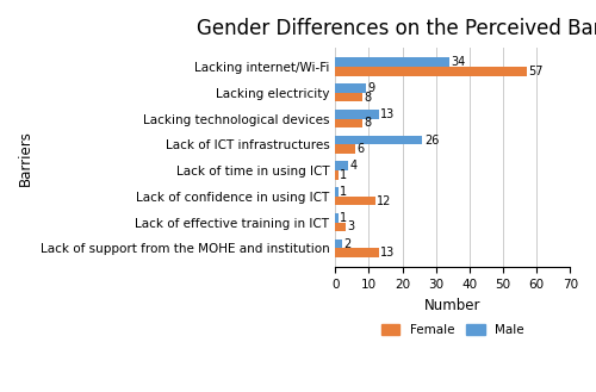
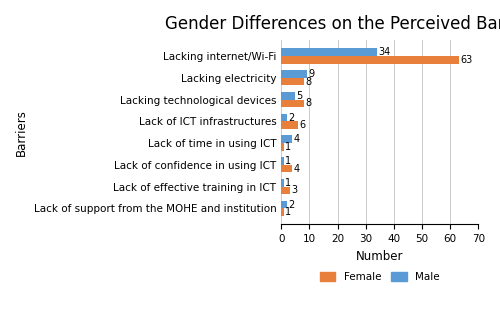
Female/Lacking internet/Wi-Fi: 57 -> 63
Male/Lacking technological devices: 13 -> 5
Male/Lack of ICT infrastructures: 26 -> 2
Female/Lack of confidence in using ICT: 12 -> 4
Female/Lack of support from the MOHE and institution: 13 -> 1
